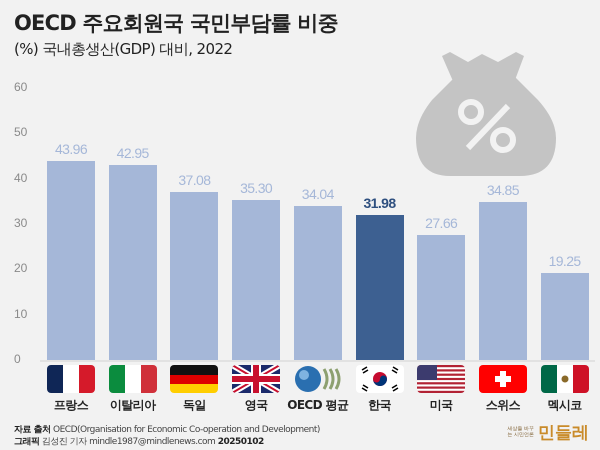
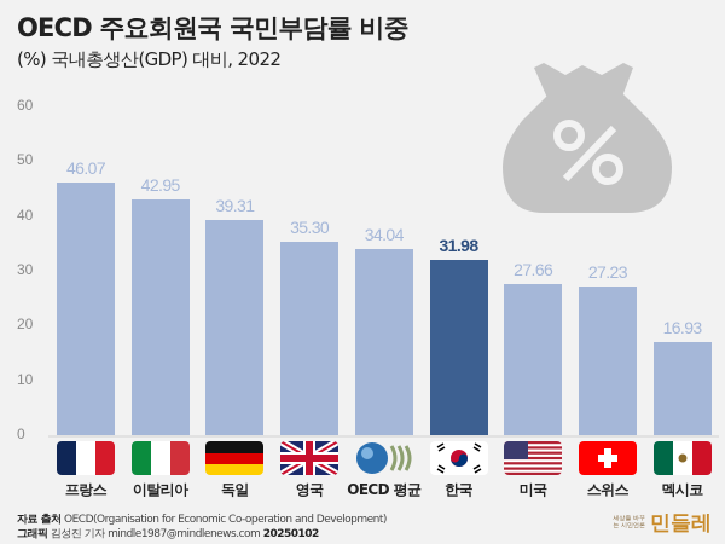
프랑스: 43.96 -> 46.07
독일: 37.08 -> 39.31
스위스: 34.85 -> 27.23
멕시코: 19.25 -> 16.93
